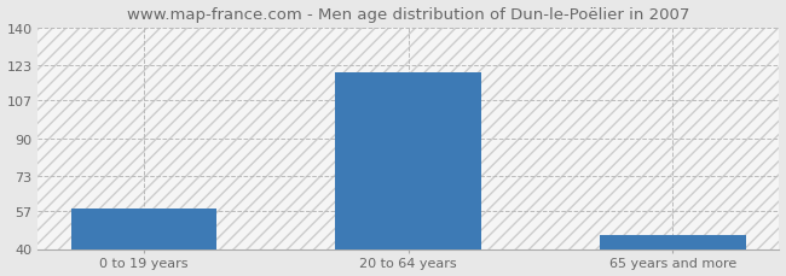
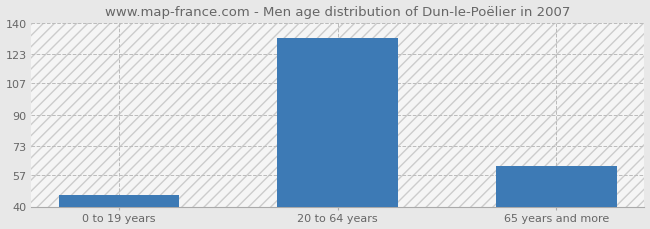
0 to 19 years: 58 -> 46
20 to 64 years: 120 -> 132
65 years and more: 46 -> 62
